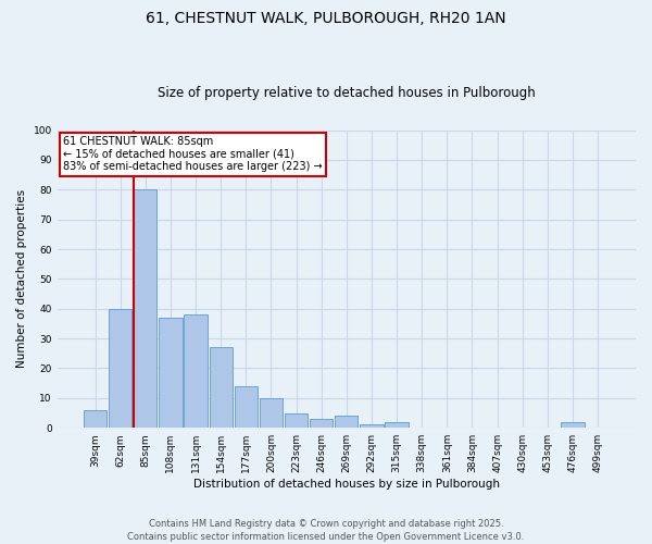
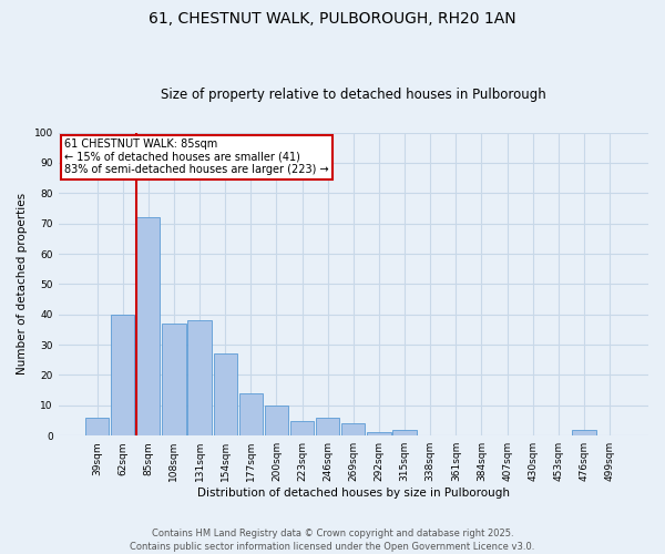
85sqm: 80 -> 72
246sqm: 3 -> 6
